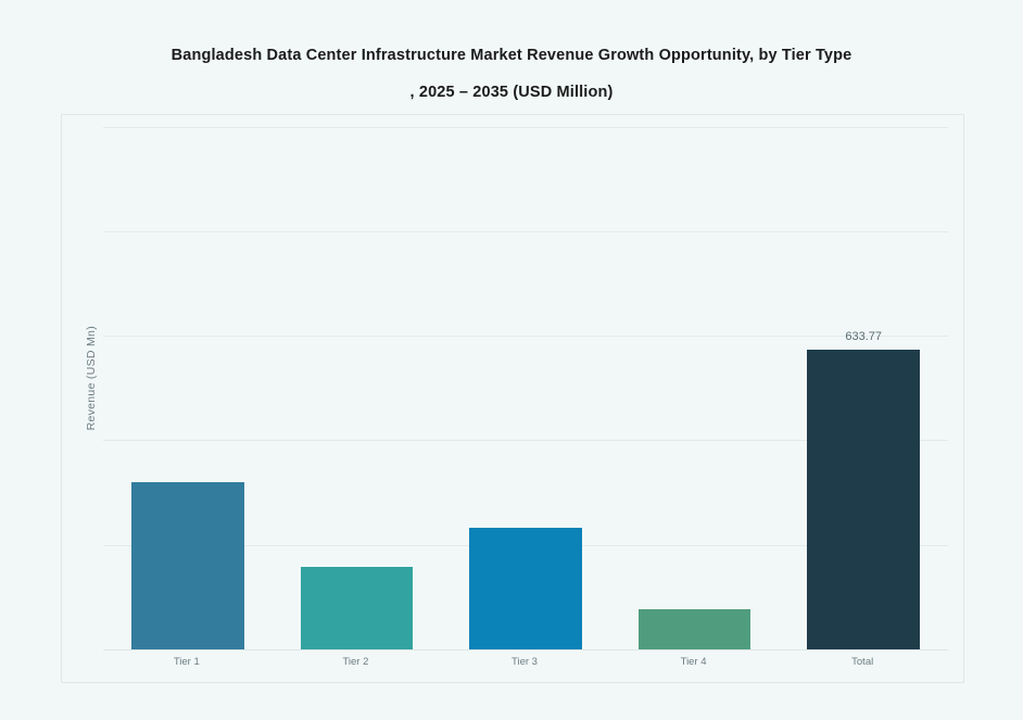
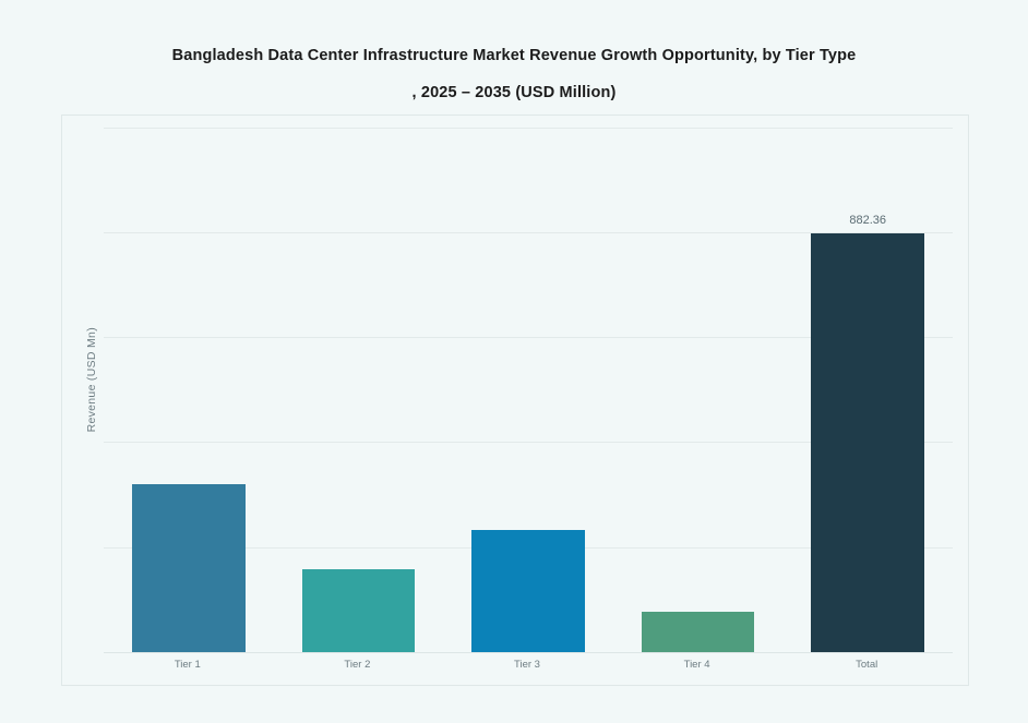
Total: 633.77 -> 882.36
